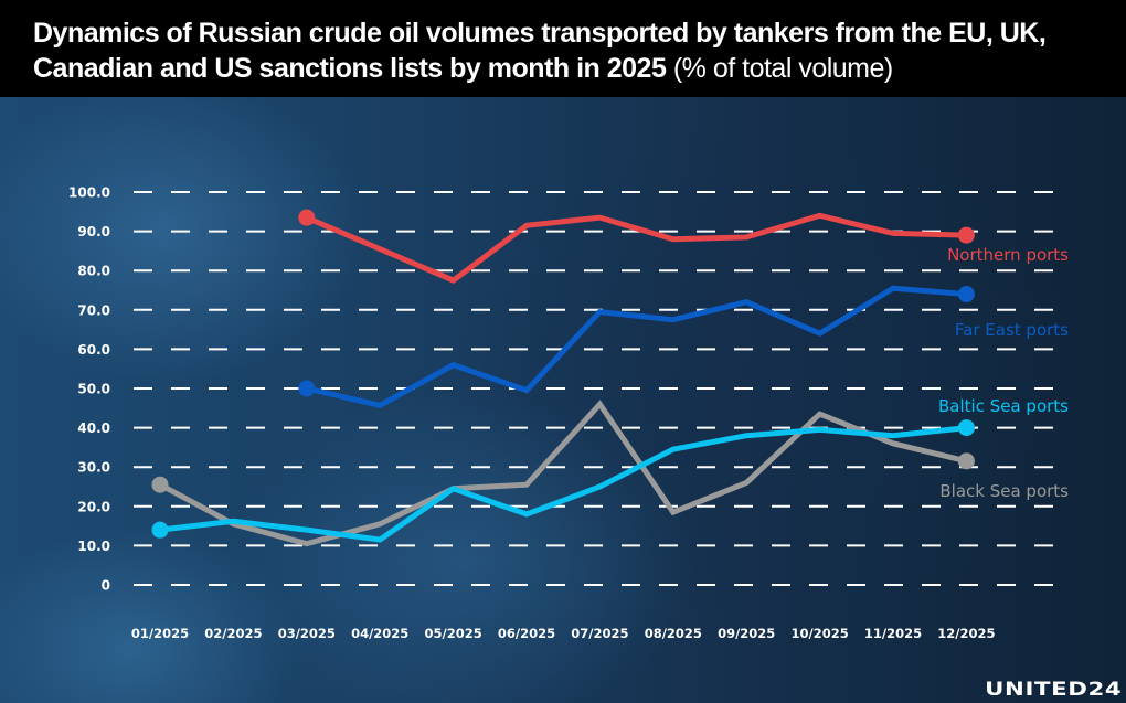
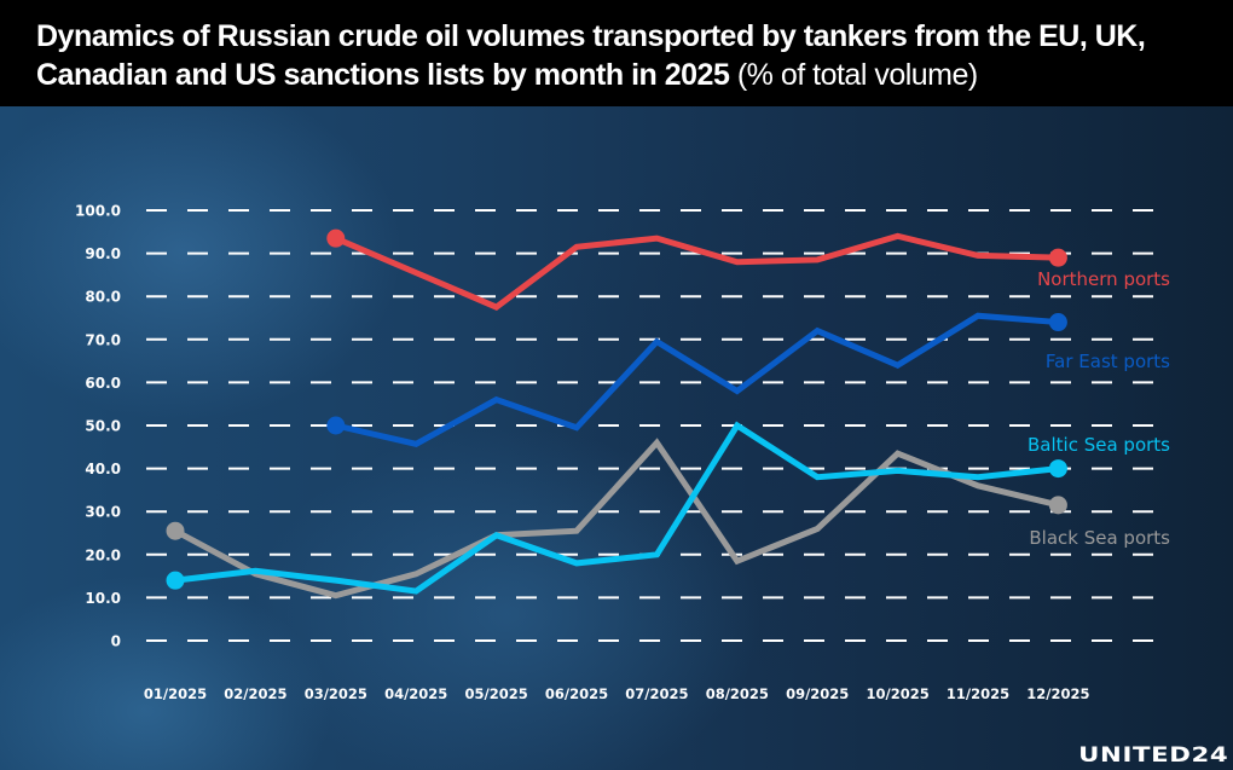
Baltic Sea ports/07/2025: 25 -> 20
Far East ports/08/2025: 68 -> 58
Baltic Sea ports/08/2025: 34 -> 50
